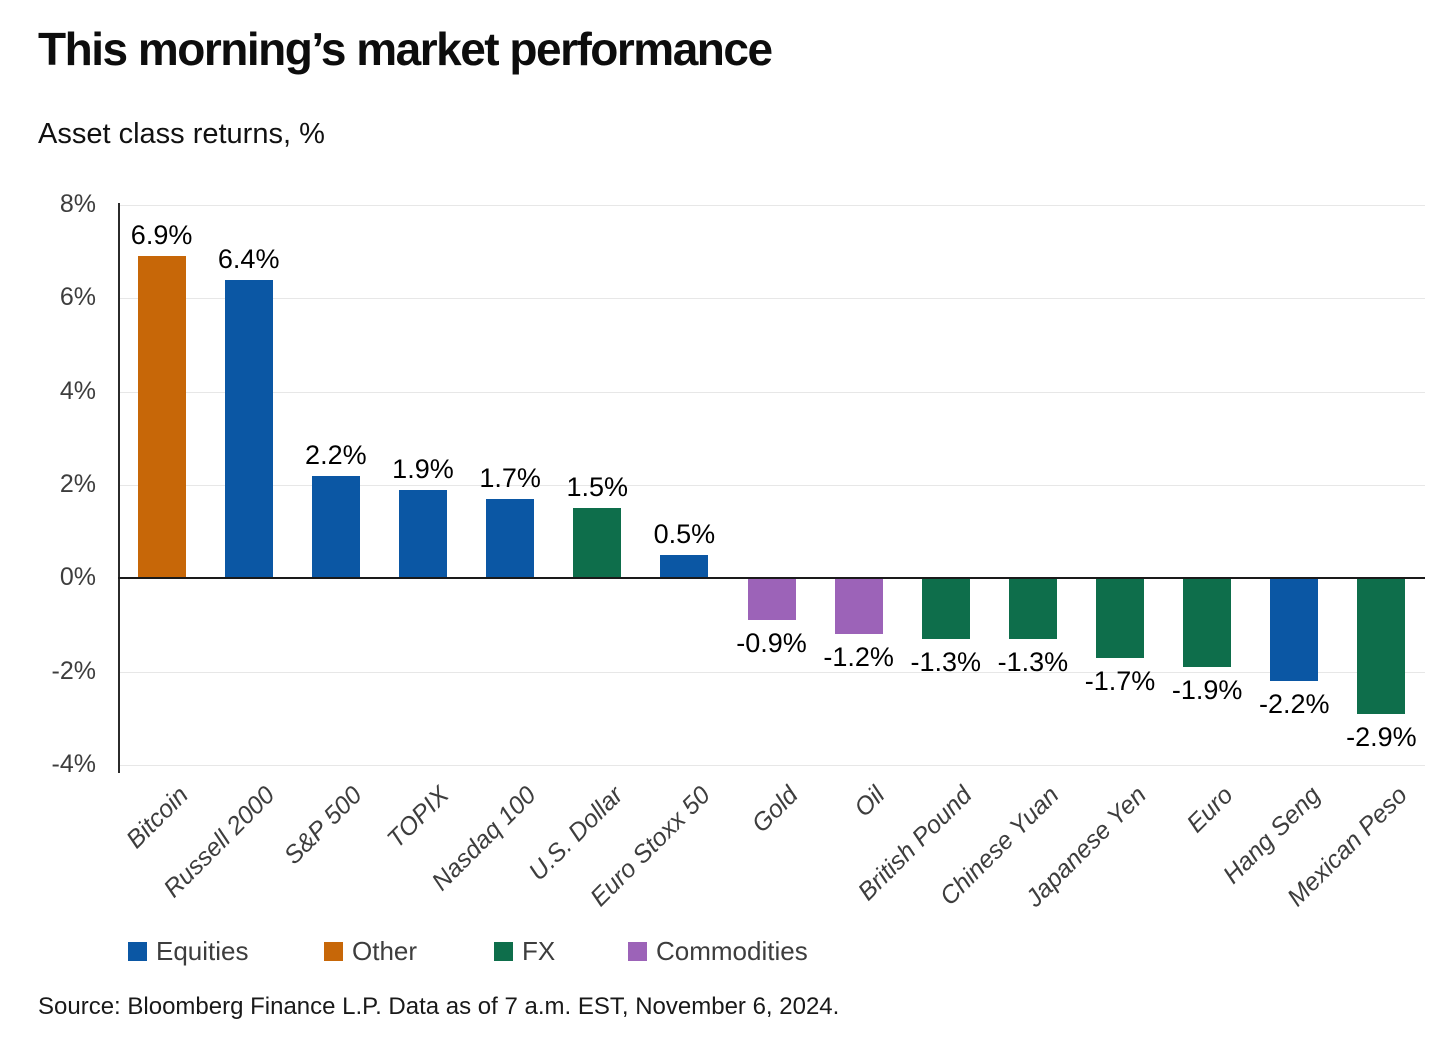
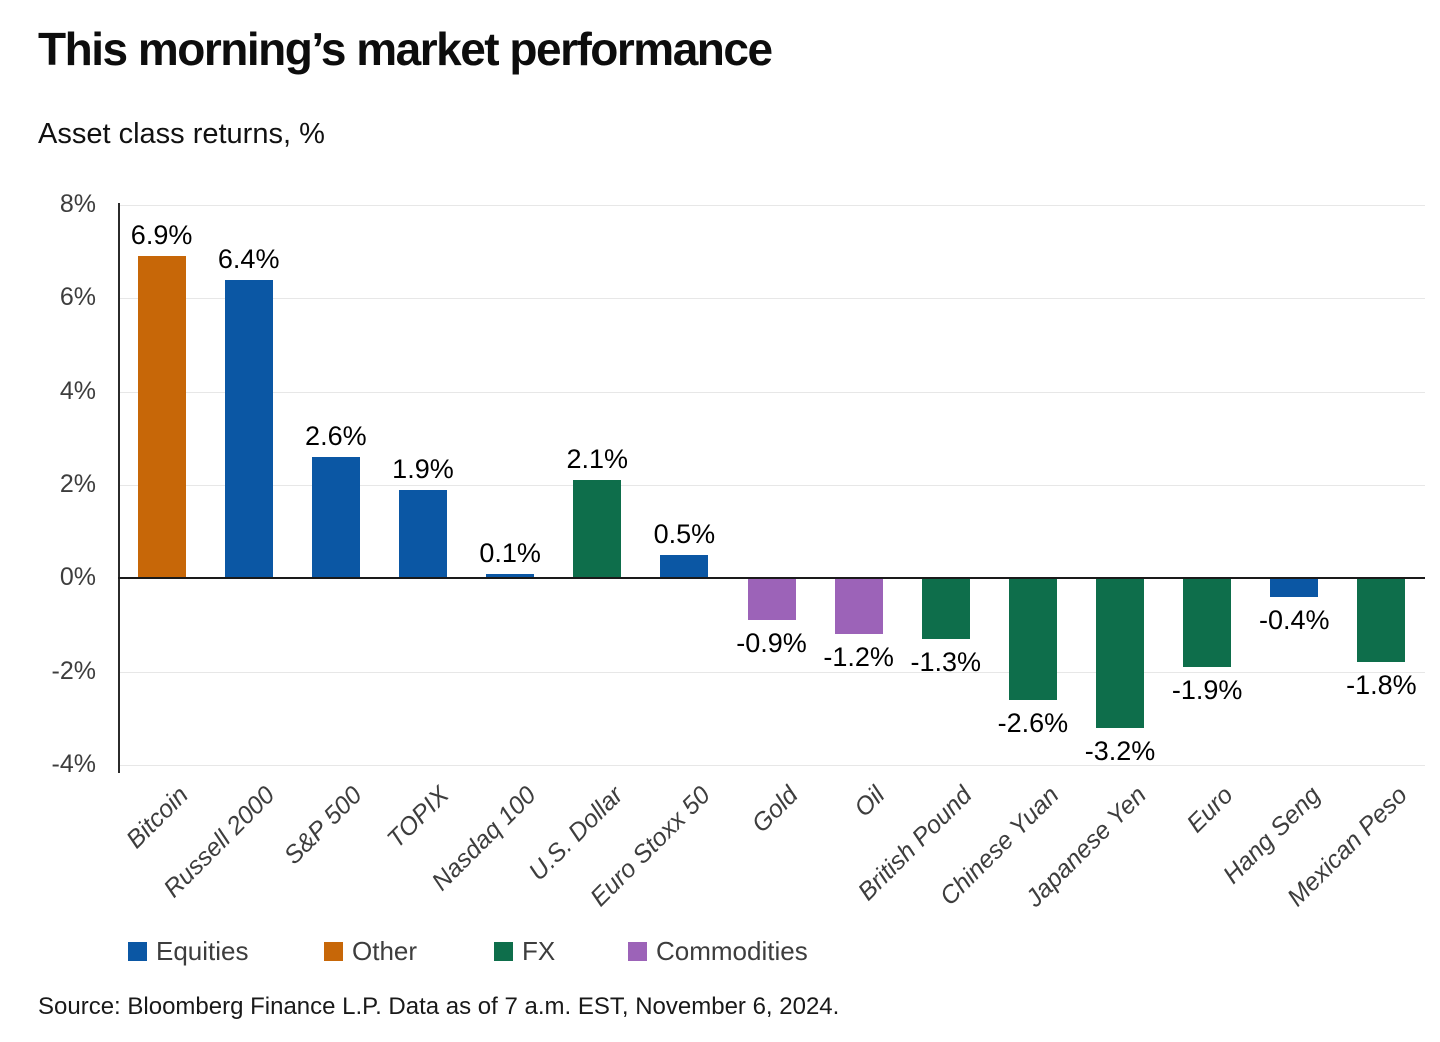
S&P 500: 2.2% -> 2.6%
Nasdaq 100: 1.7% -> 0.1%
U.S. Dollar: 1.5% -> 2.1%
Chinese Yuan: -1.3% -> -2.6%
Japanese Yen: -1.7% -> -3.2%
Hang Seng: -2.2% -> -0.4%
Mexican Peso: -2.9% -> -1.8%
